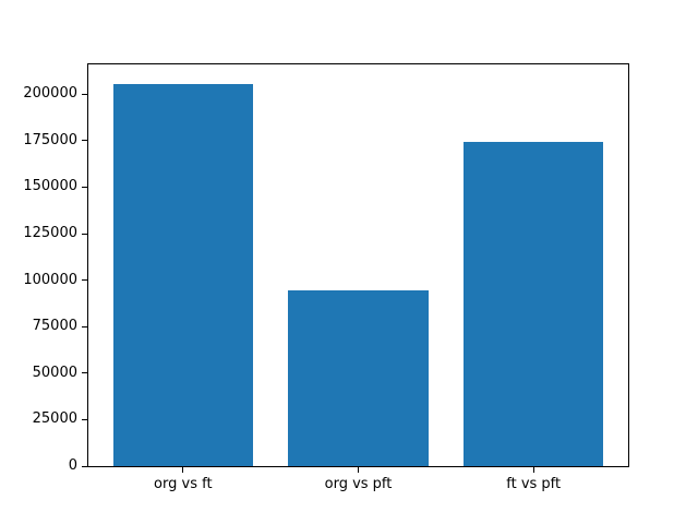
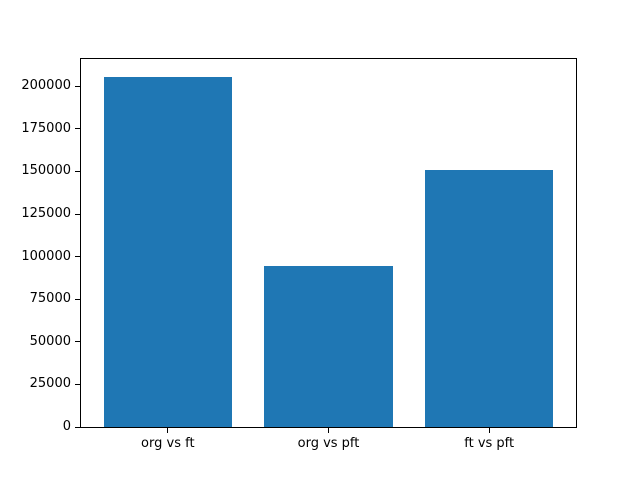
ft vs pft: 174000 -> 151000
